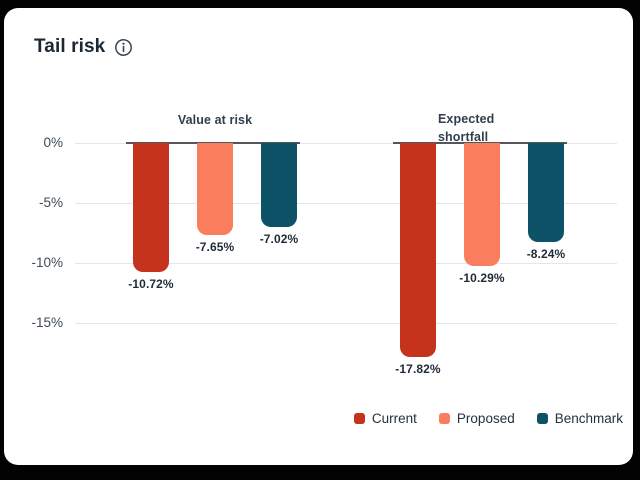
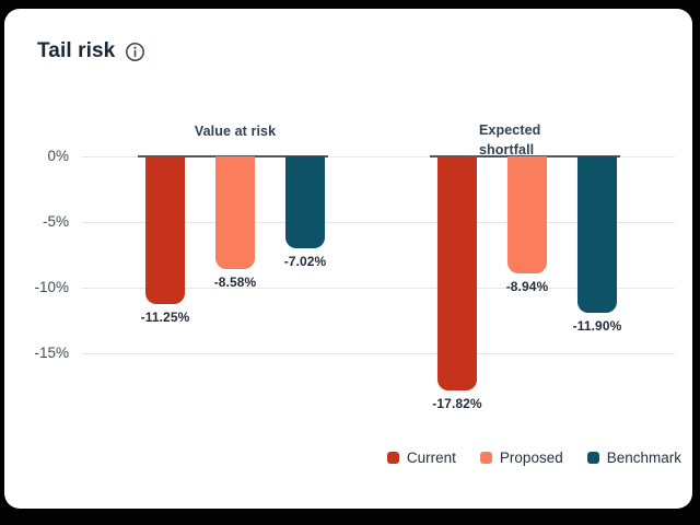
Current/Value at risk: -10.72% -> -11.25%
Proposed/Value at risk: -7.65% -> -8.58%
Proposed/Expected shortfall: -10.29% -> -8.94%
Benchmark/Expected shortfall: -8.24% -> -11.90%
